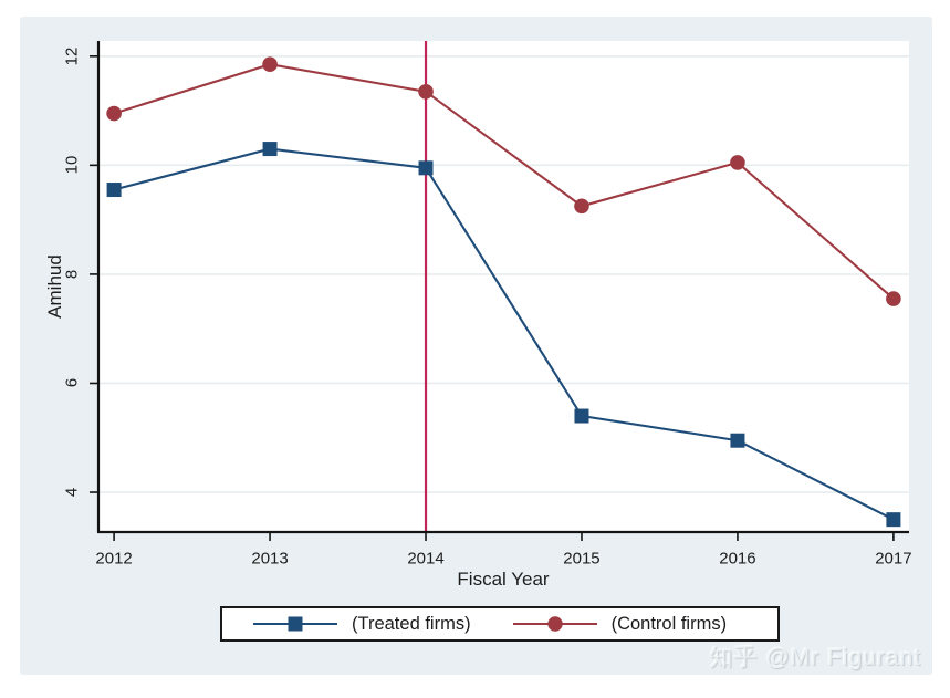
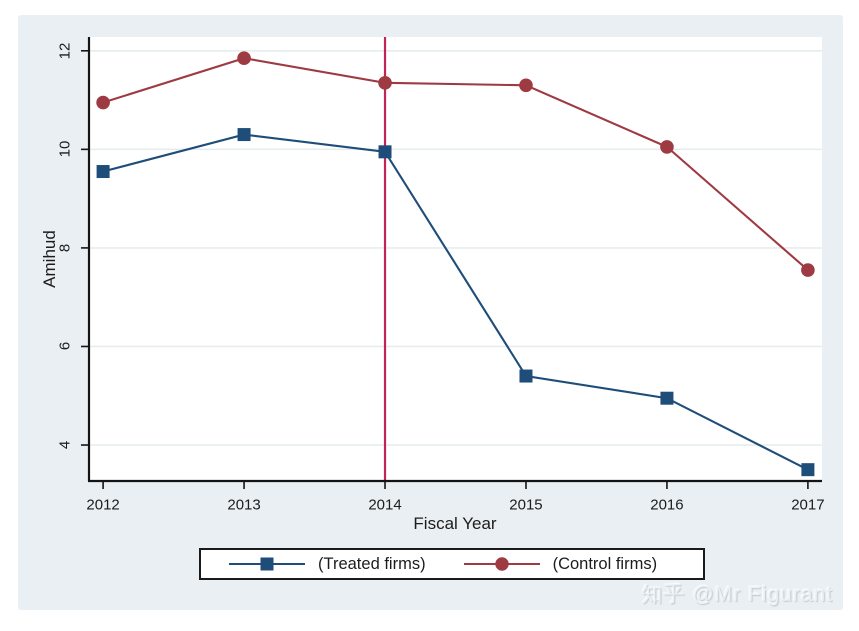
(Control firms)/2015: 9.2 -> 11.3
